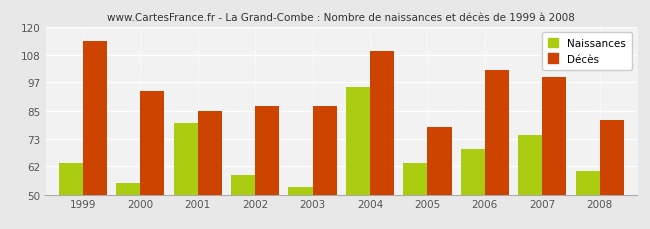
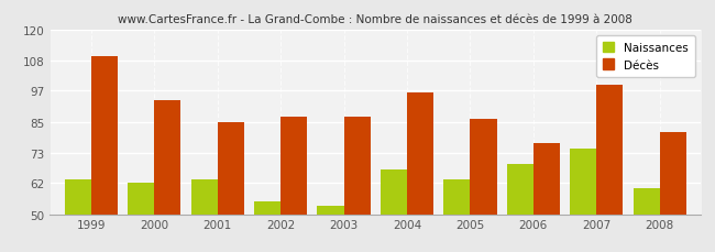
Décès/1999: 114 -> 110
Naissances/2000: 55 -> 62
Naissances/2001: 80 -> 63
Naissances/2002: 58 -> 55
Naissances/2004: 95 -> 67
Décès/2004: 110 -> 96
Décès/2005: 78 -> 86
Décès/2006: 102 -> 77
